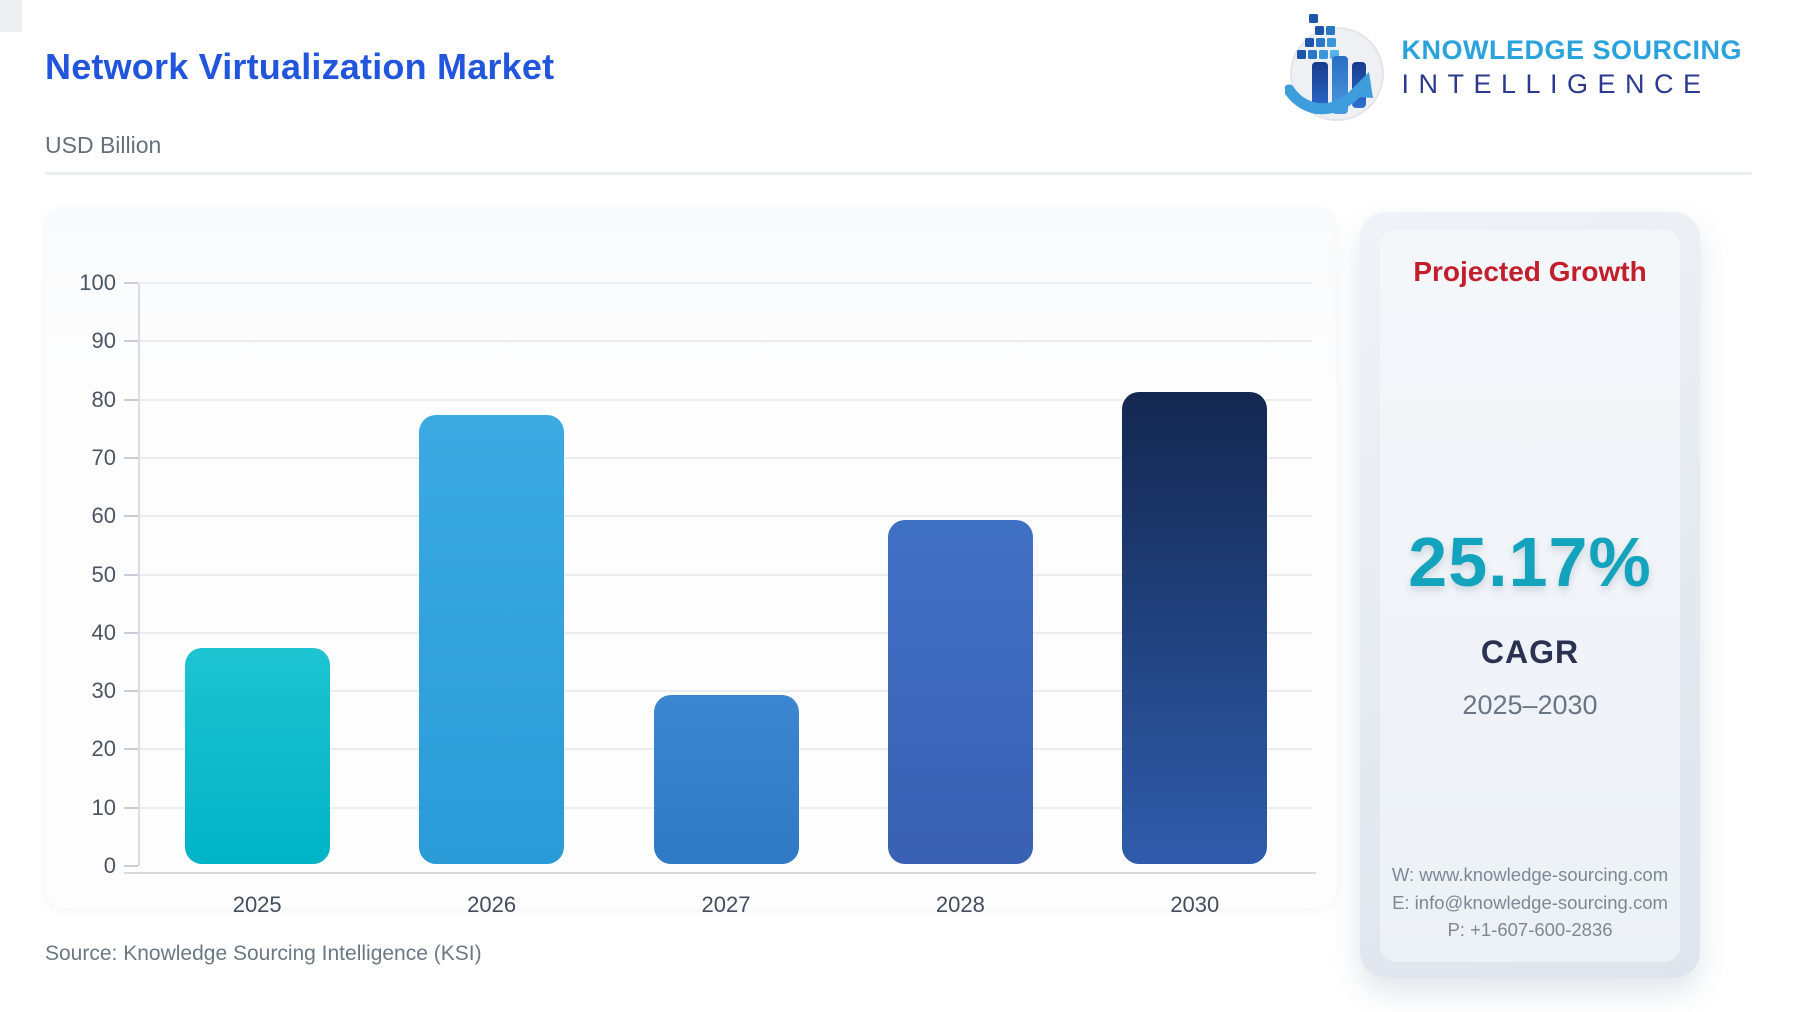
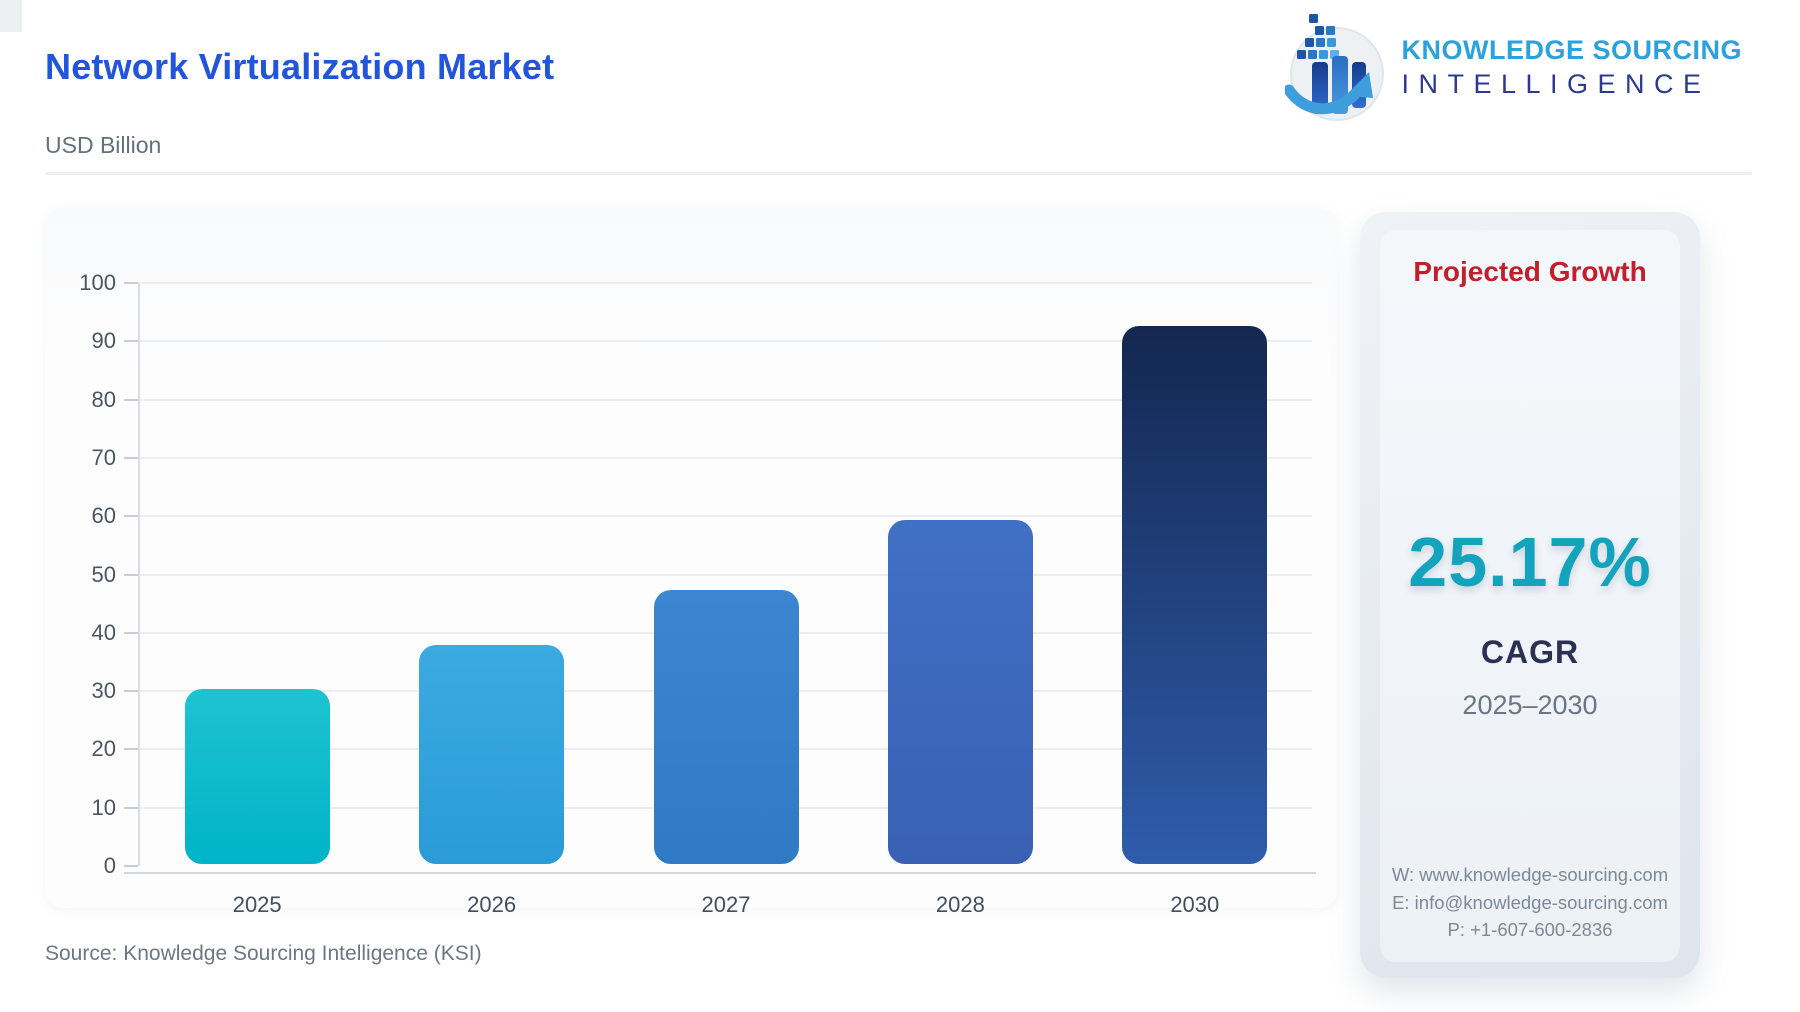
2025: 37 -> 30
2026: 77 -> 38
2027: 29 -> 47
2030: 81 -> 92
